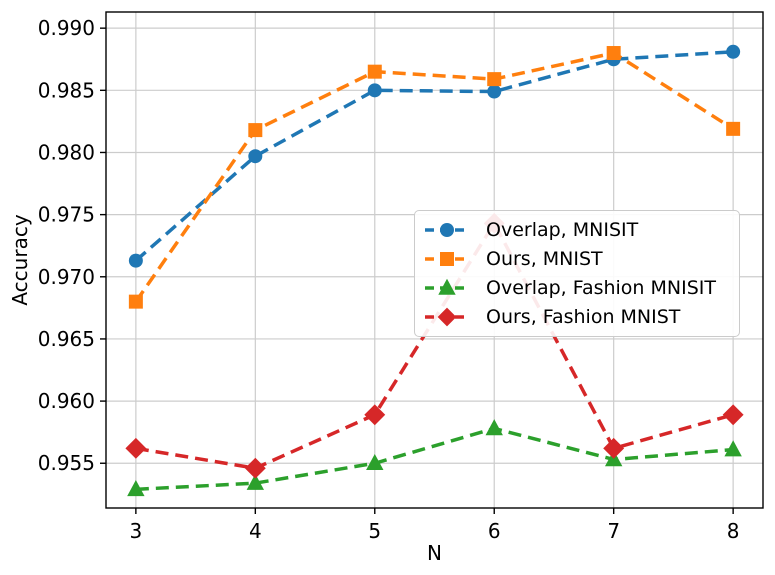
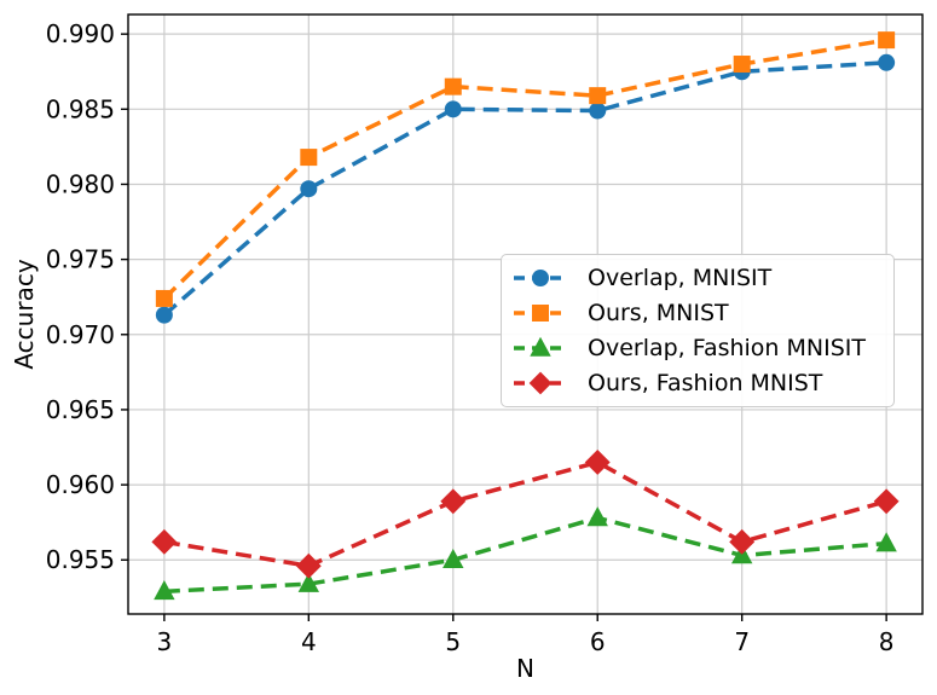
Ours, MNIST/3: 0.9680 -> 0.9724
Ours, Fashion MNIST/6: 0.9743 -> 0.9615
Ours, MNIST/8: 0.9819 -> 0.9896
